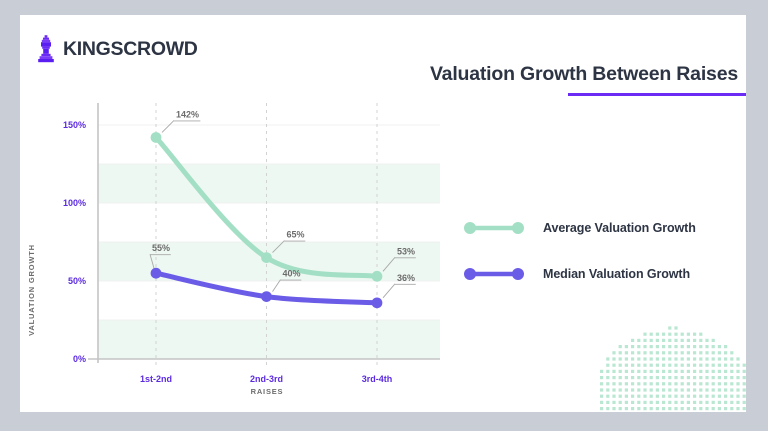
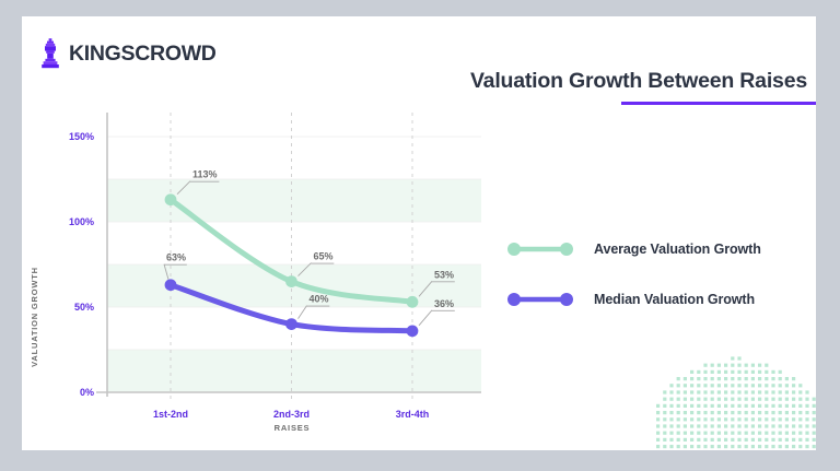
Average Valuation Growth/1st-2nd: 142% -> 113%
Median Valuation Growth/1st-2nd: 55% -> 63%
